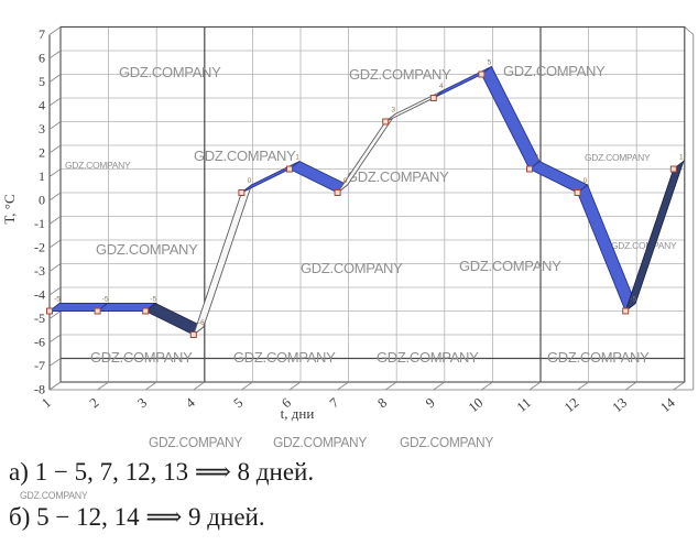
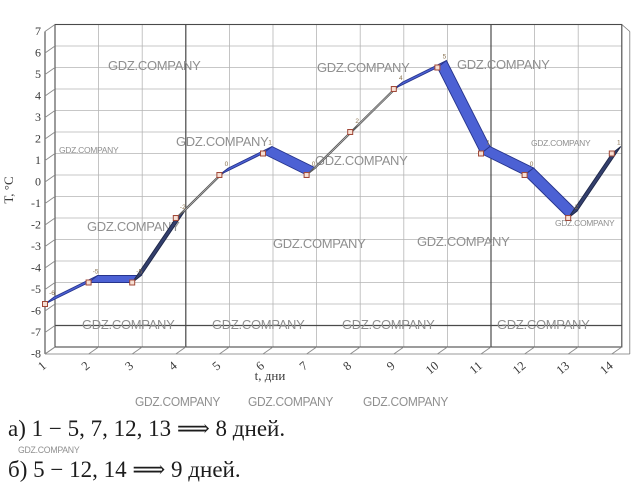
1: -5 -> -6
4: -6 -> -2
8: 3 -> 2
13: -5 -> -2
